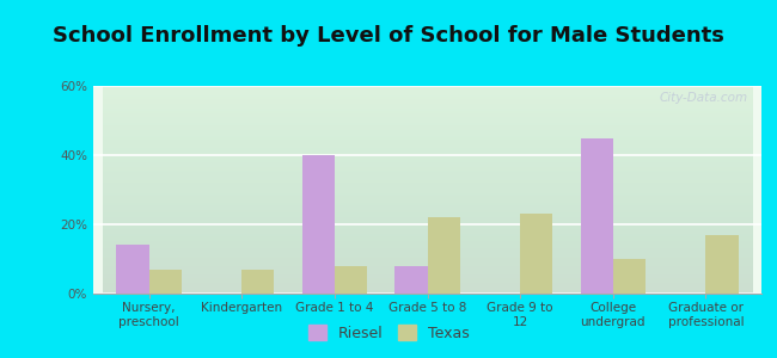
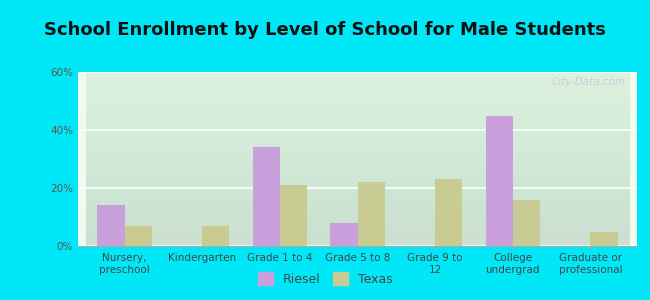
Riesel/Grade 1 to 4: 40% -> 34%
Texas/Grade 1 to 4: 8% -> 21%
Texas/College undergrad: 10% -> 16%
Texas/Graduate or professional: 17% -> 5%
